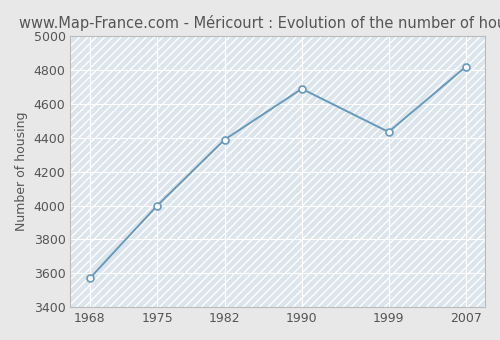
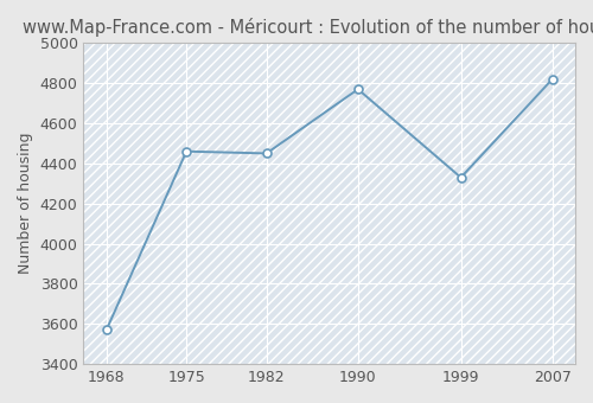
1975: 4000 -> 4460
1982: 4390 -> 4450
1990: 4690 -> 4770
1999: 4440 -> 4330
